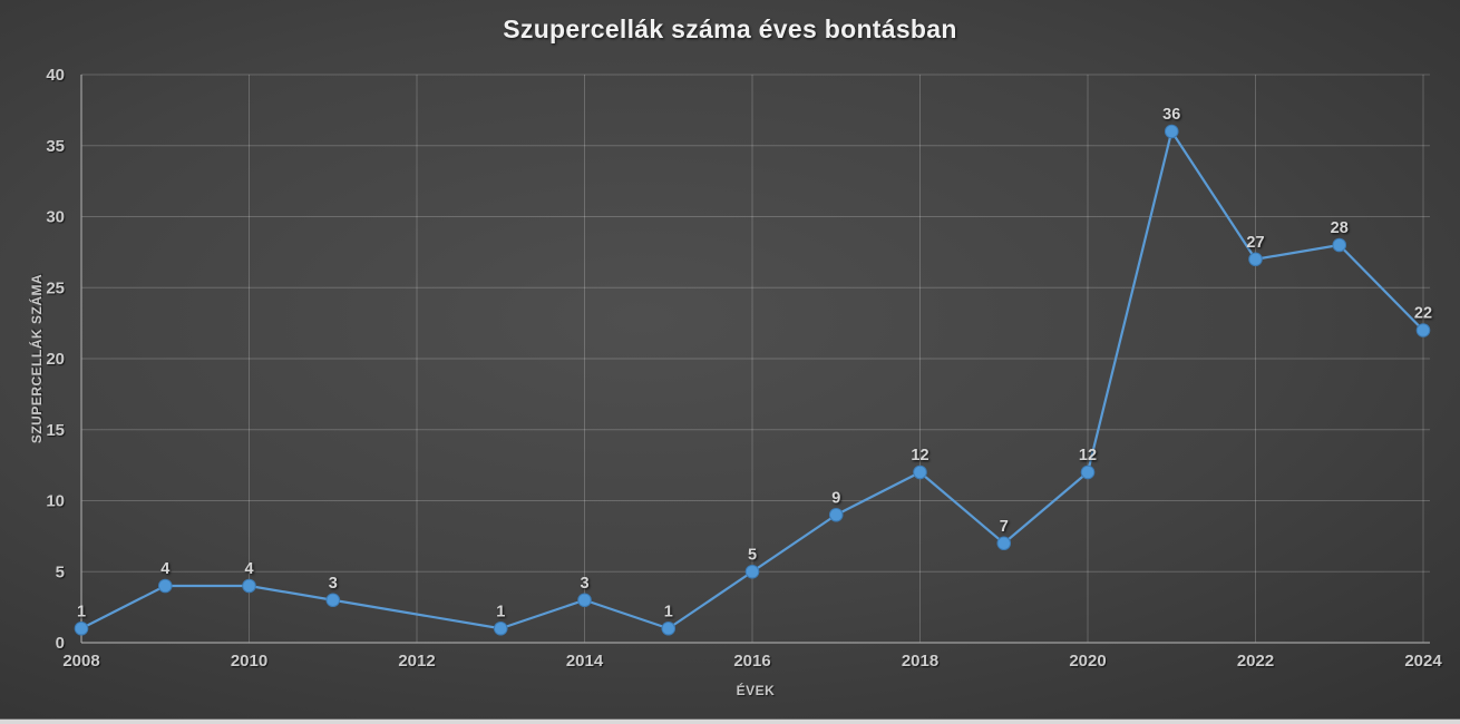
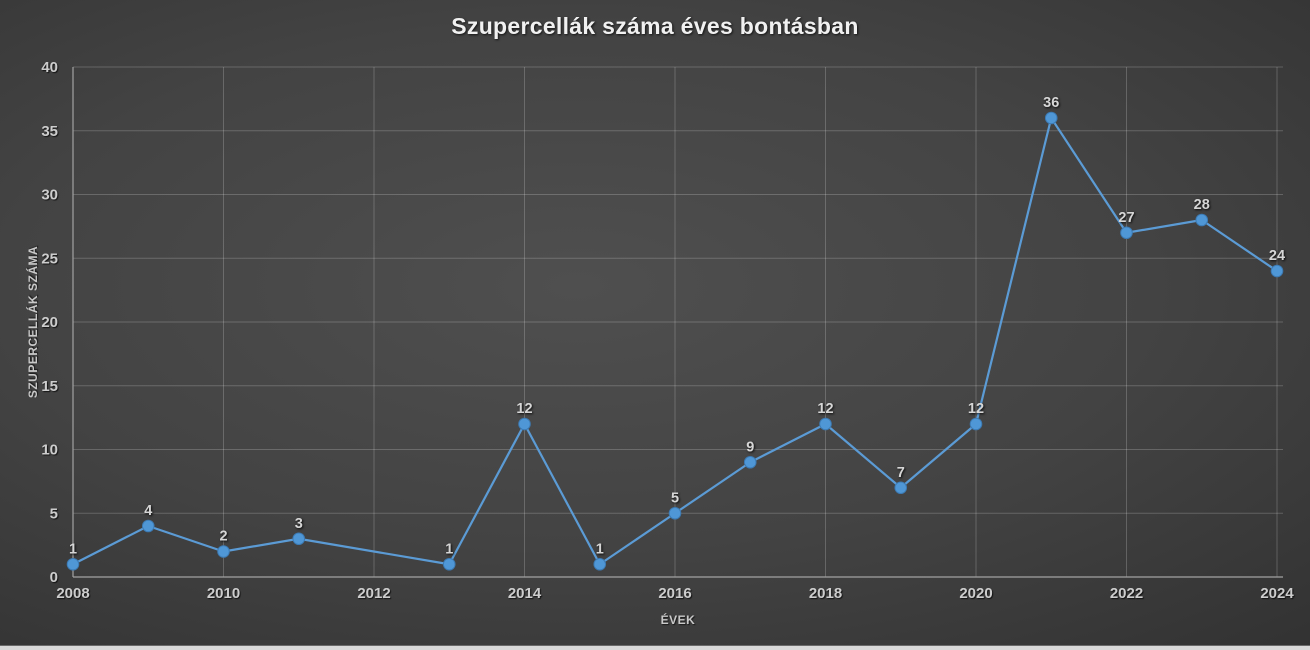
2010: 4 -> 2
2014: 3 -> 12
2024: 22 -> 24
